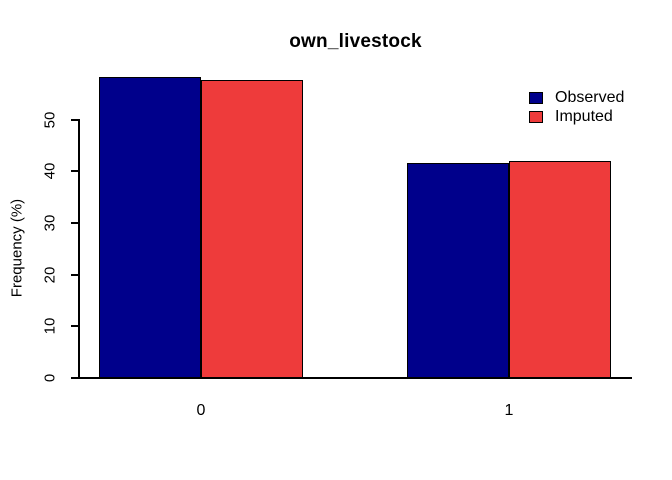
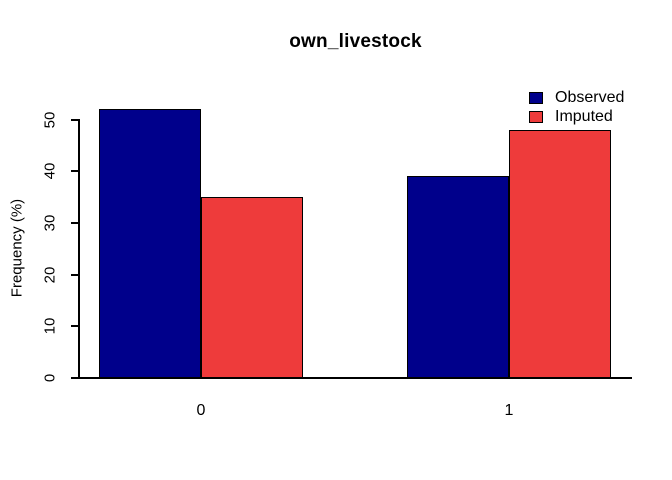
Observed/0: 58 -> 52
Imputed/0: 58 -> 35
Observed/1: 42 -> 39
Imputed/1: 42 -> 48
